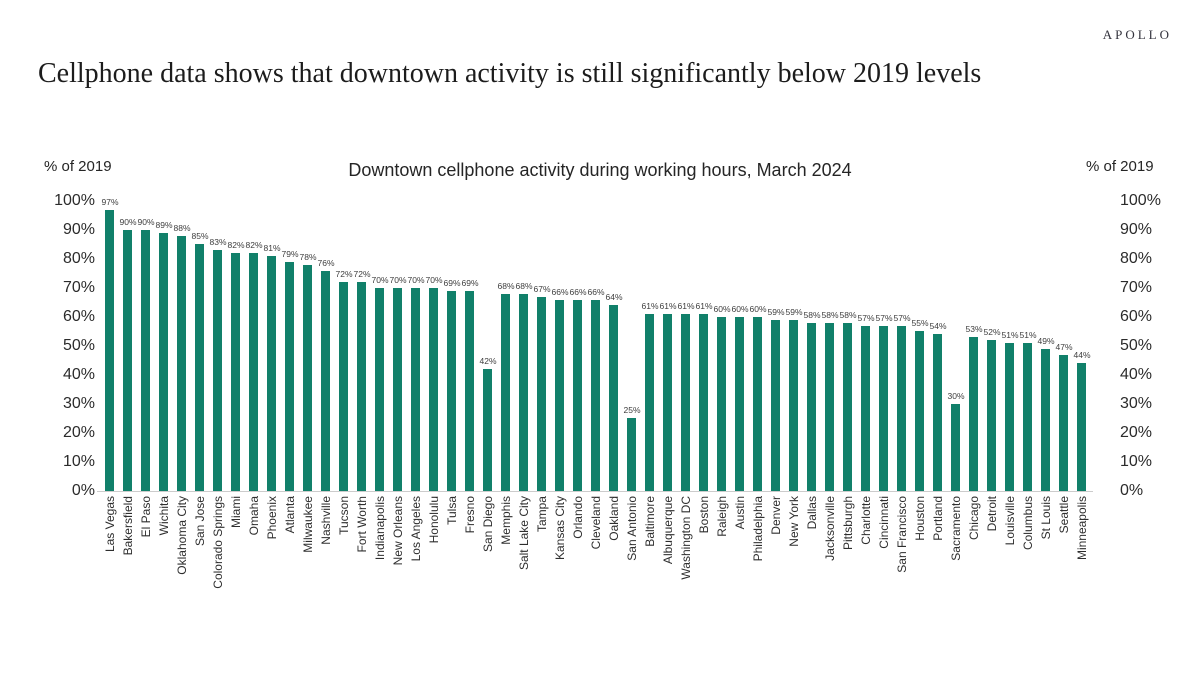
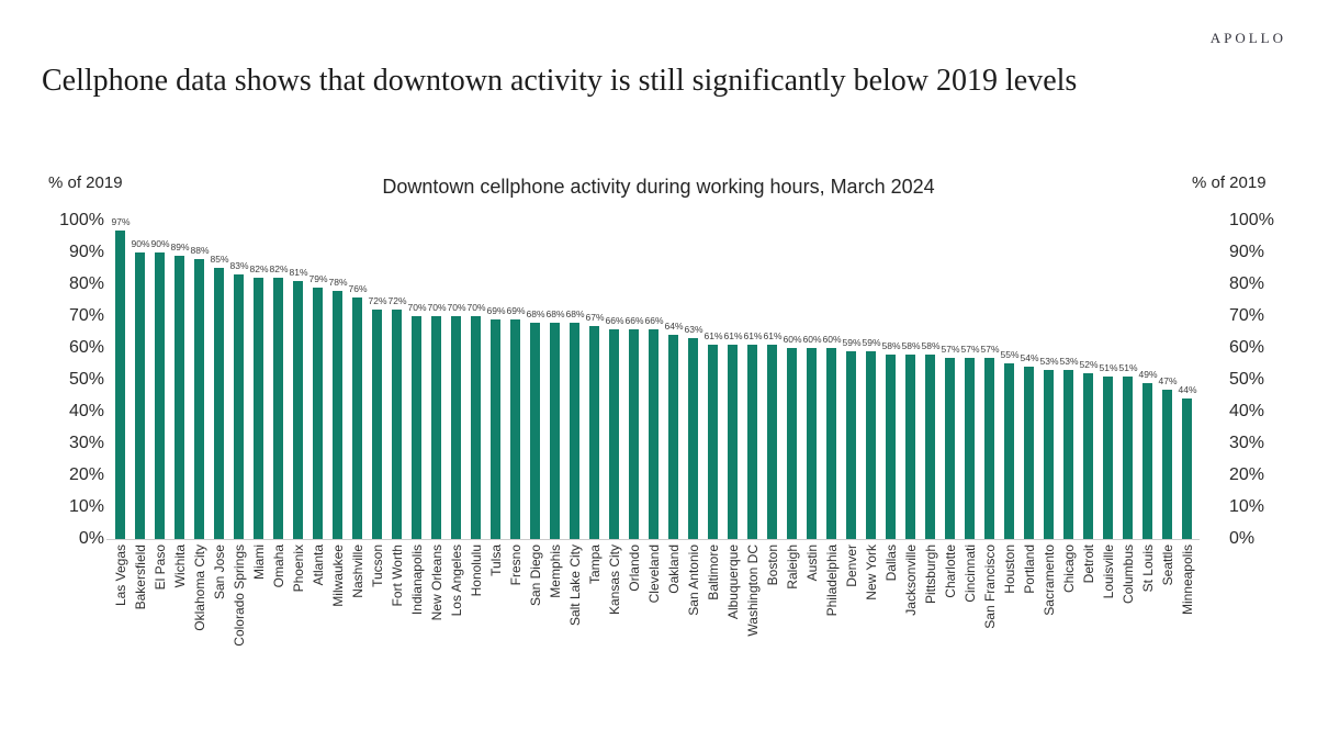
San Diego: 42% -> 68%
San Antonio: 25% -> 63%
Sacramento: 30% -> 53%
